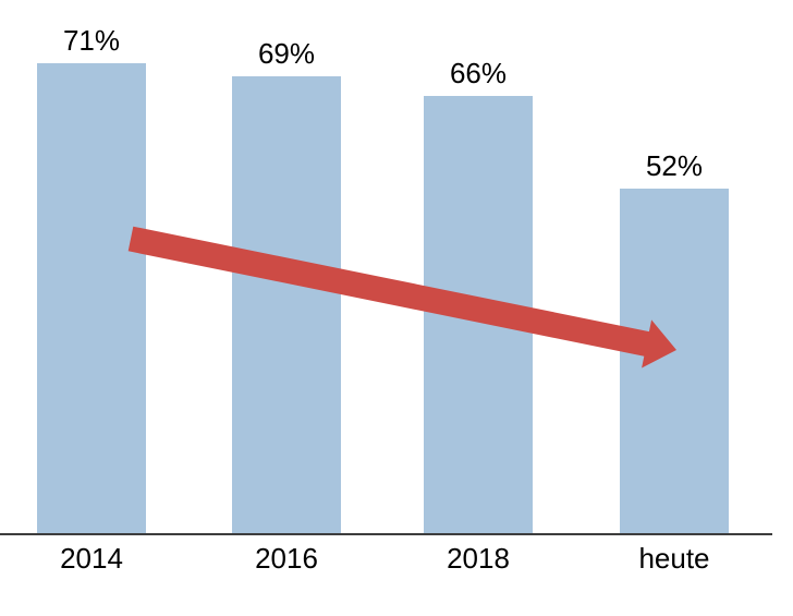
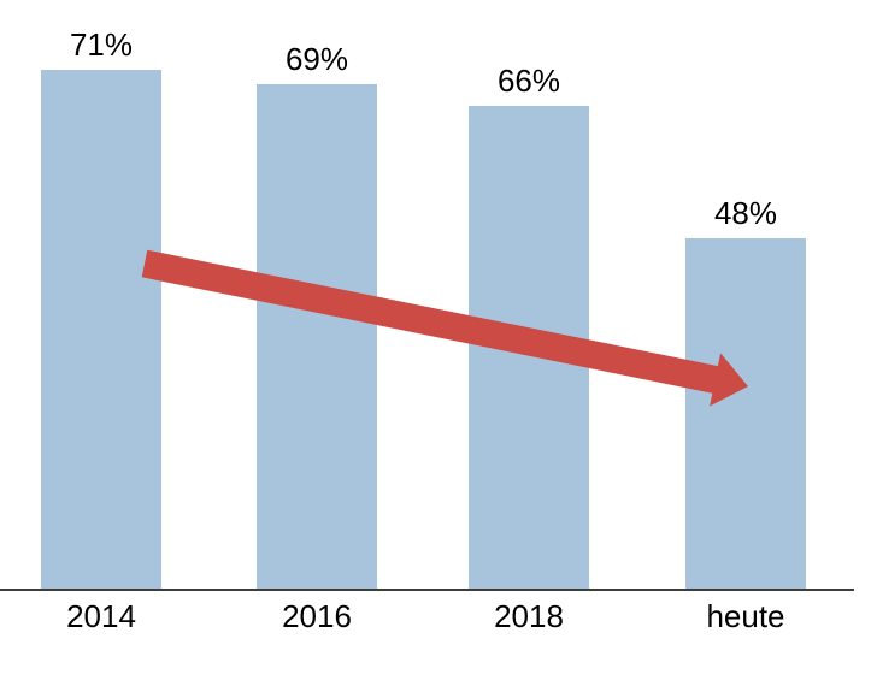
heute: 52% -> 48%
